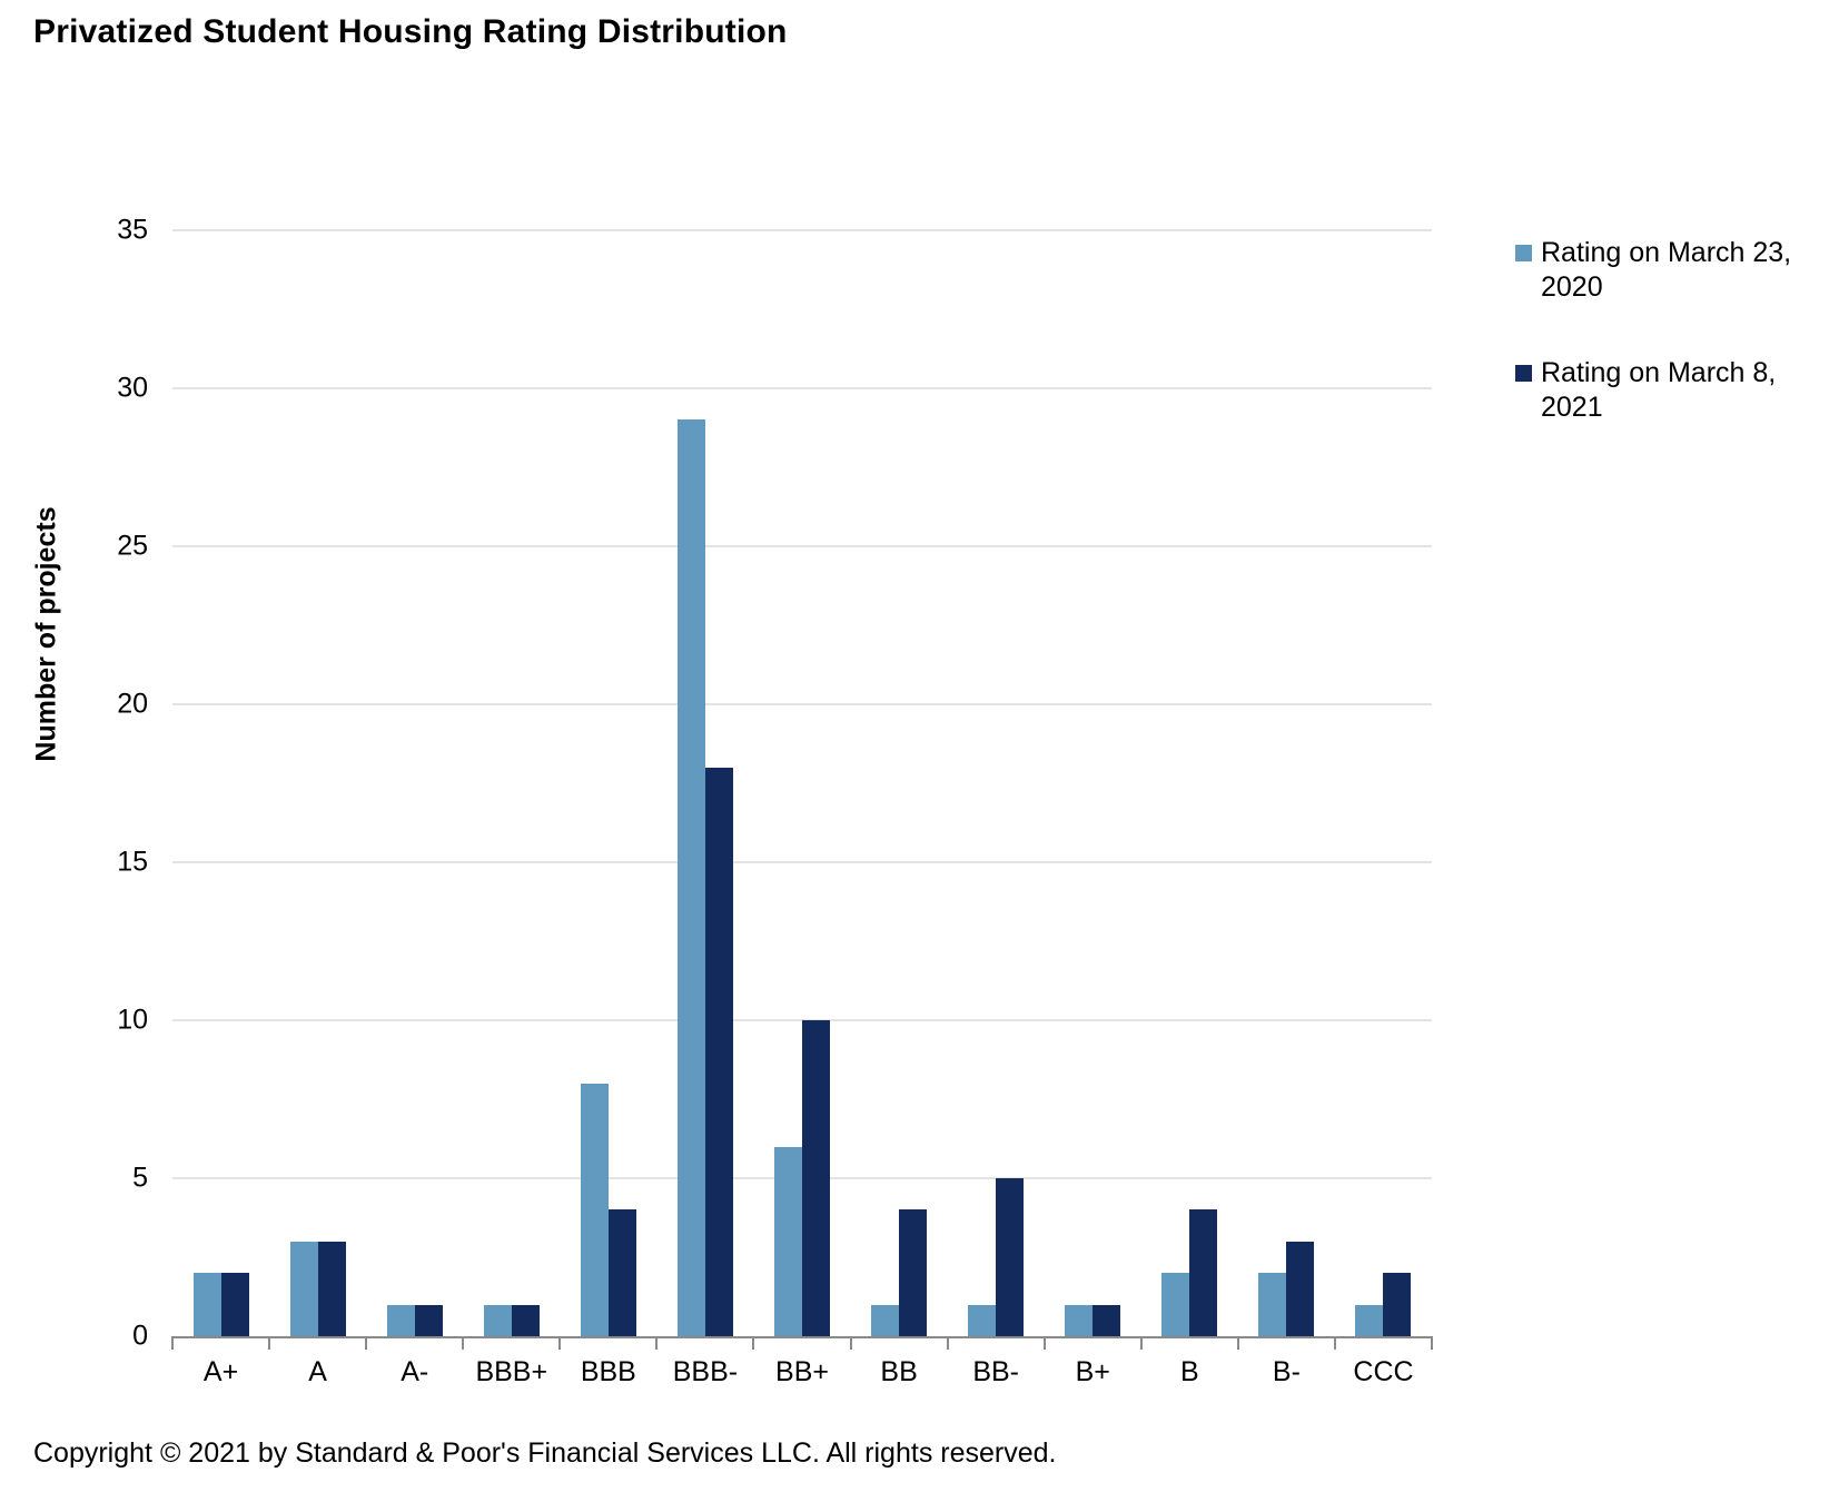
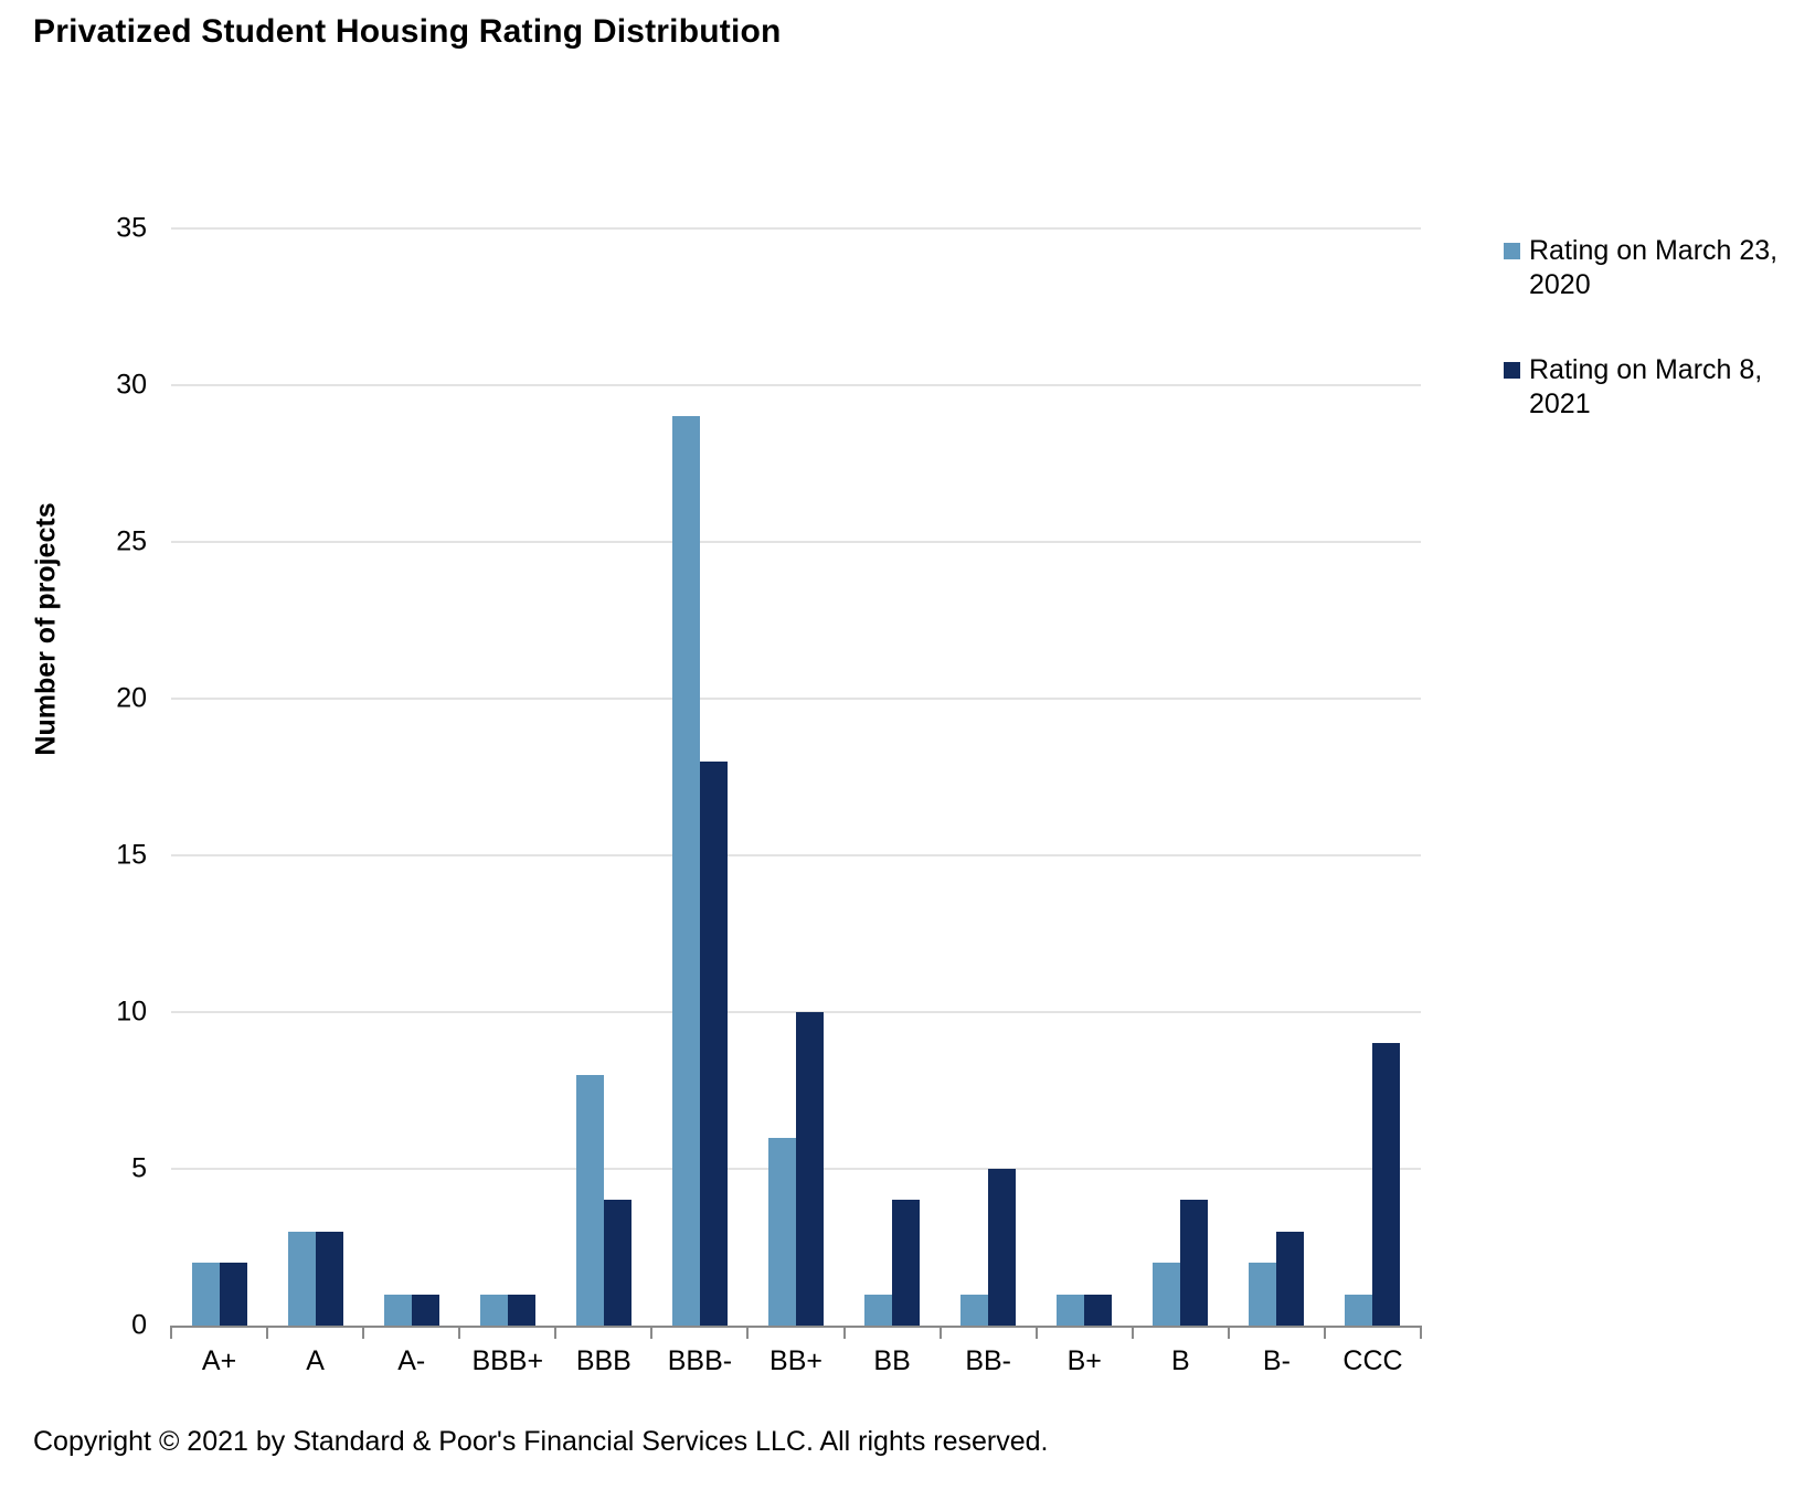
Rating on March 8, 2021/CCC: 2 -> 9
